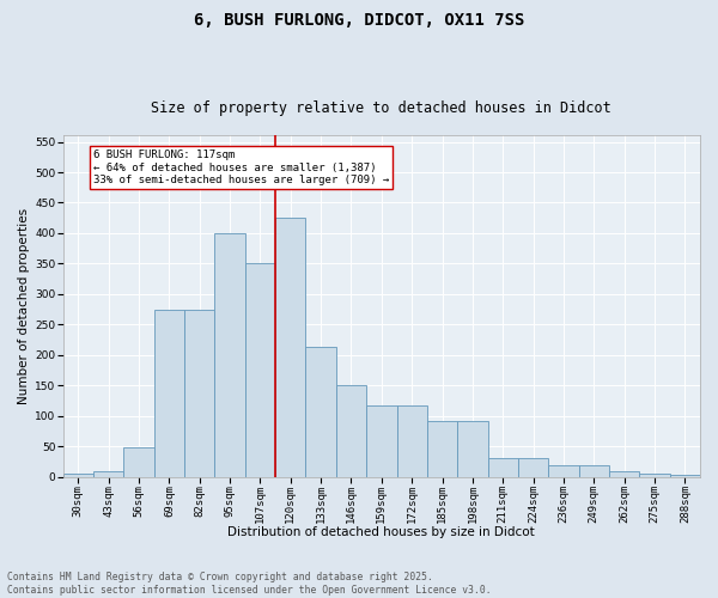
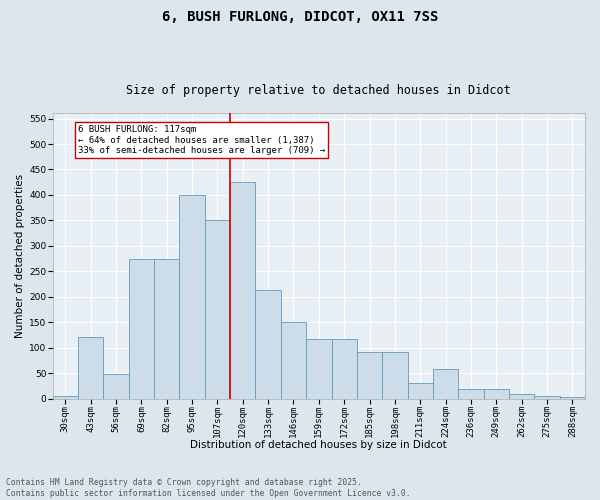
43sqm: 10 -> 122
224sqm: 30 -> 58
